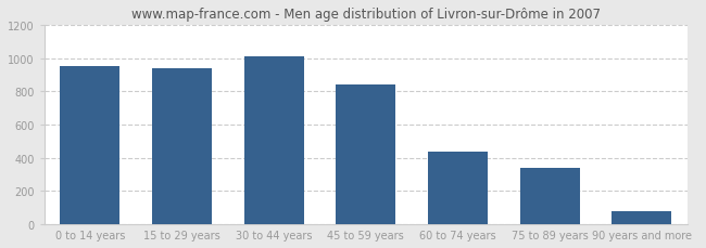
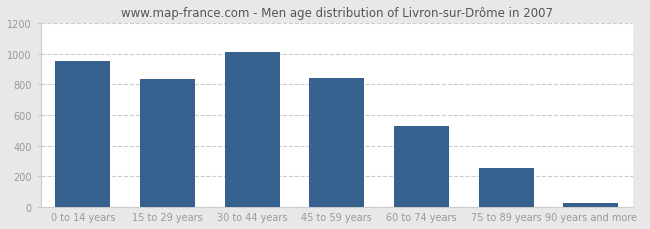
15 to 29 years: 940 -> 840
60 to 74 years: 440 -> 530
75 to 89 years: 340 -> 260
90 years and more: 80 -> 30
